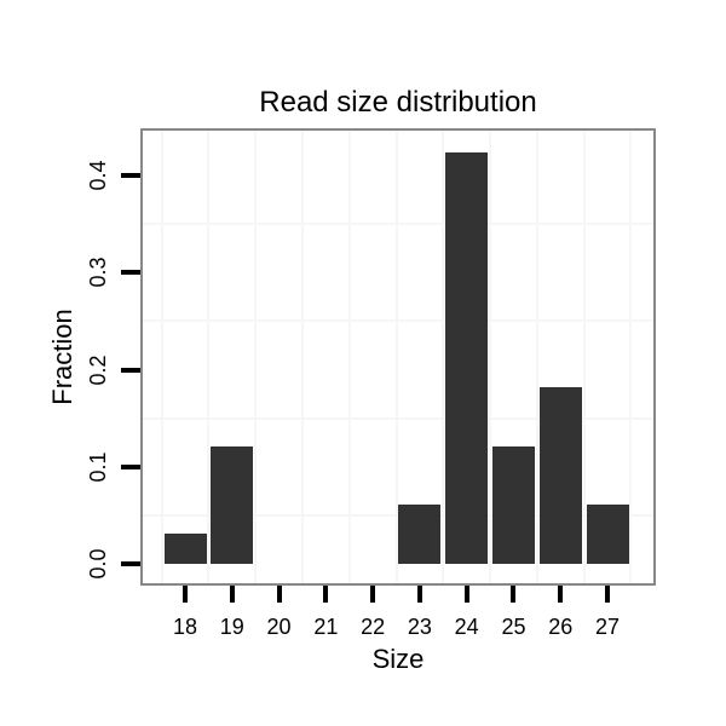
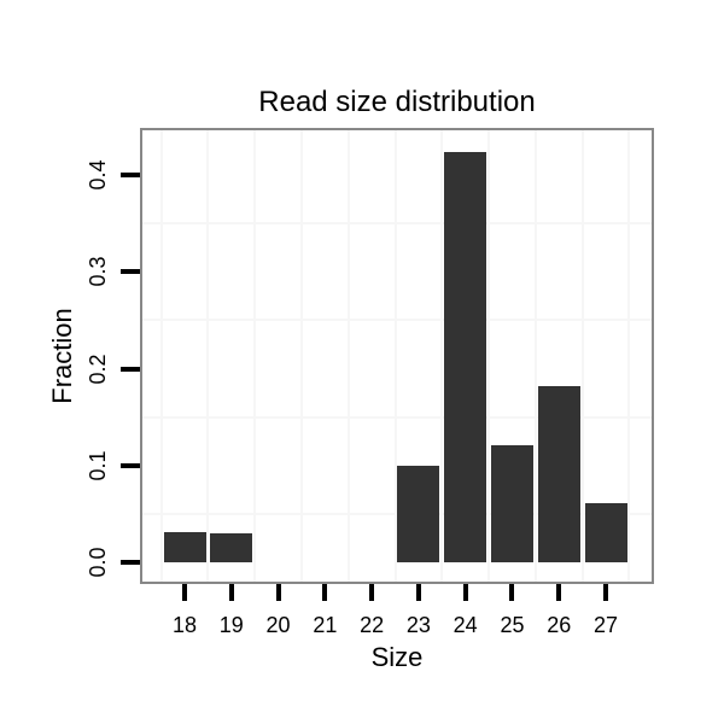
19: 0.12 -> 0.03
23: 0.06 -> 0.10
